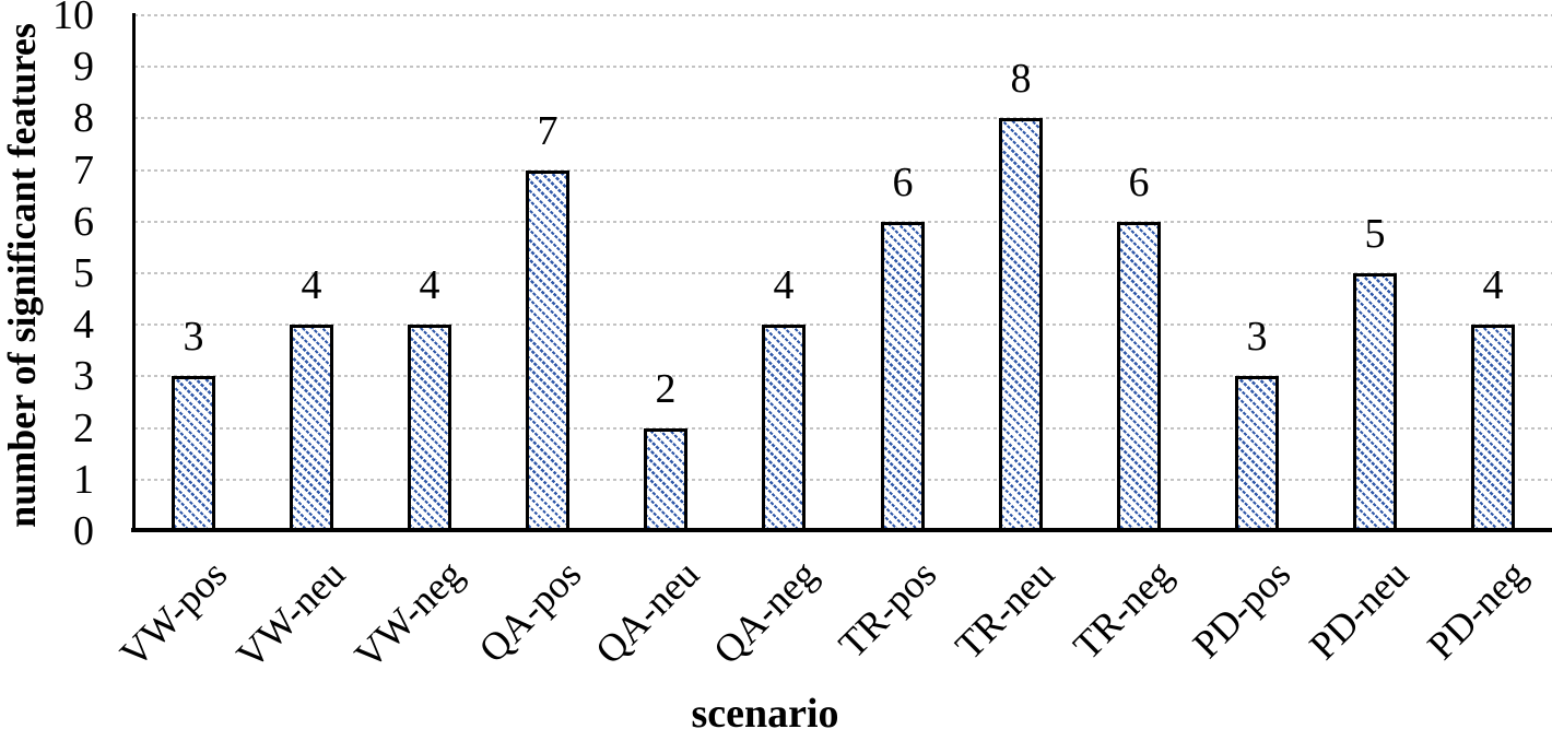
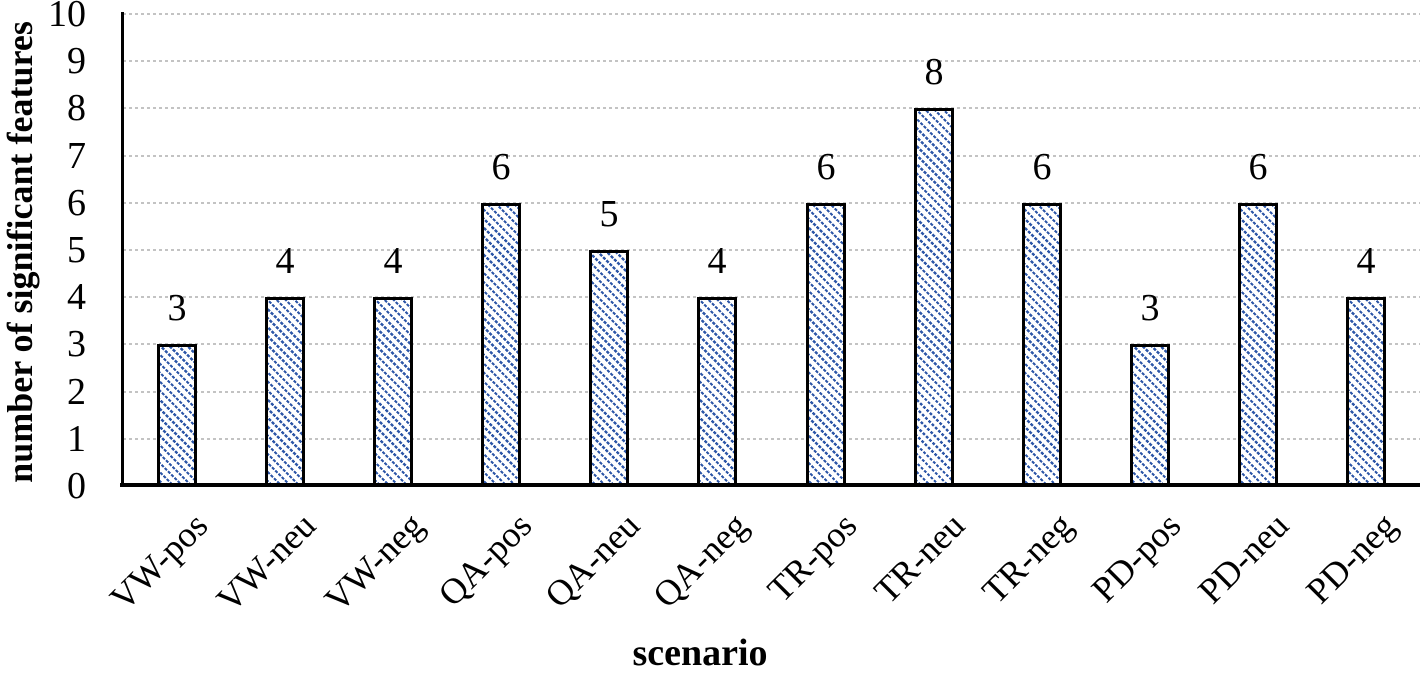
QA-pos: 7 -> 6
QA-neu: 2 -> 5
PD-neu: 5 -> 6
